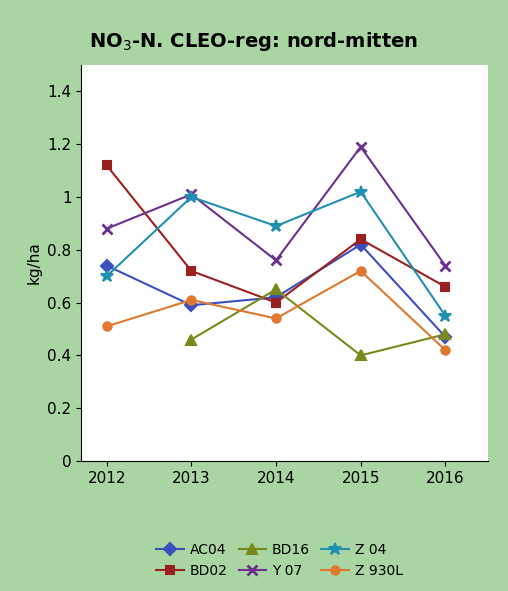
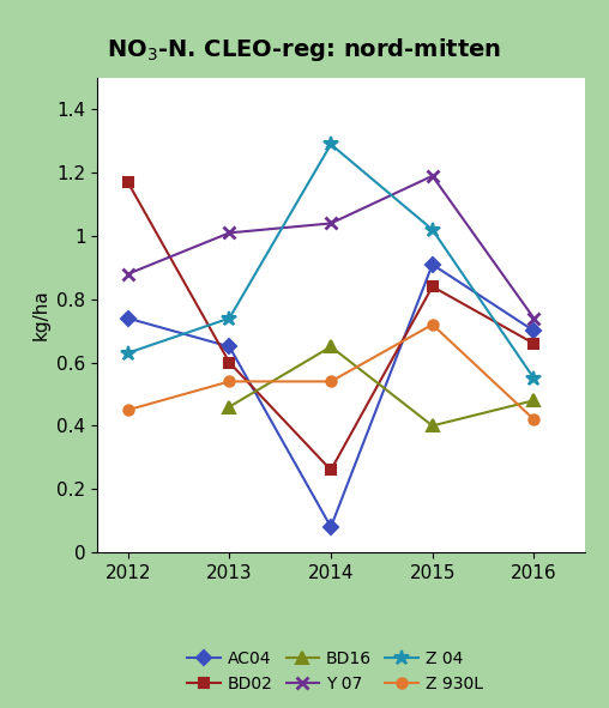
BD02/2012: 1.12 -> 1.17
Z 04/2012: 0.70 -> 0.63
Z 930L/2012: 0.51 -> 0.45
AC04/2013: 0.59 -> 0.65
BD02/2013: 0.72 -> 0.60
Z 04/2013: 1.00 -> 0.74
Z 930L/2013: 0.61 -> 0.54
AC04/2014: 0.62 -> 0.08
BD02/2014: 0.60 -> 0.26
Y 07/2014: 0.76 -> 1.04
Z 04/2014: 0.89 -> 1.29
AC04/2015: 0.82 -> 0.91
AC04/2016: 0.47 -> 0.70
